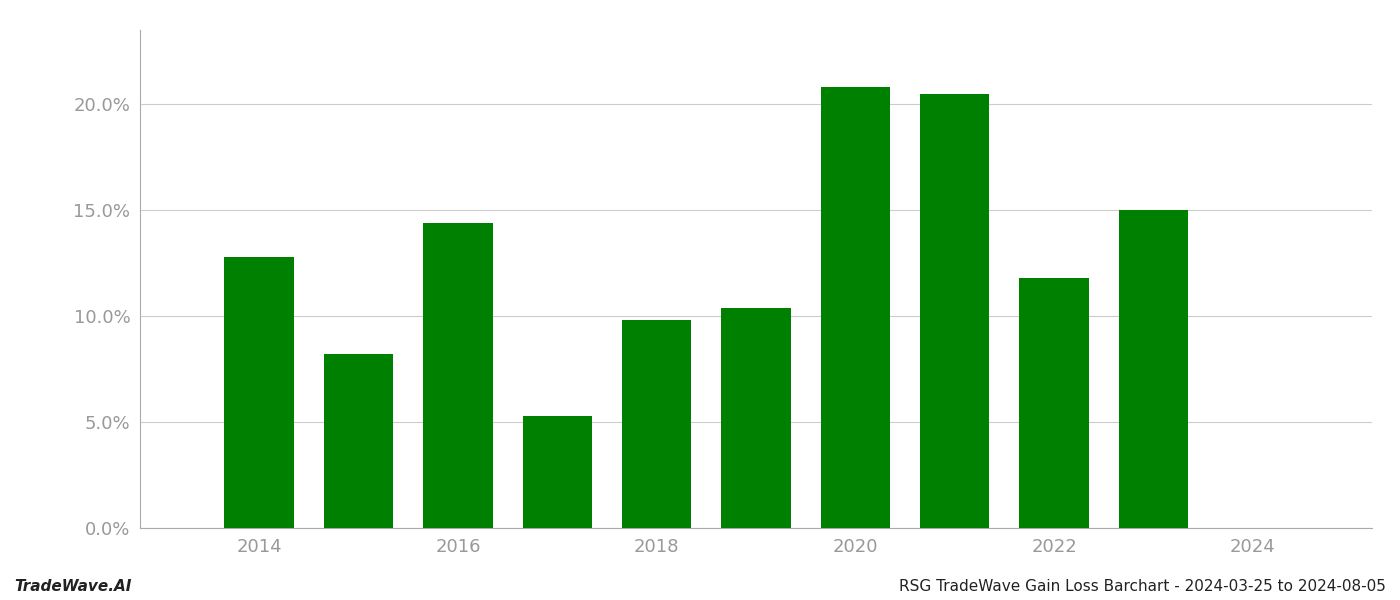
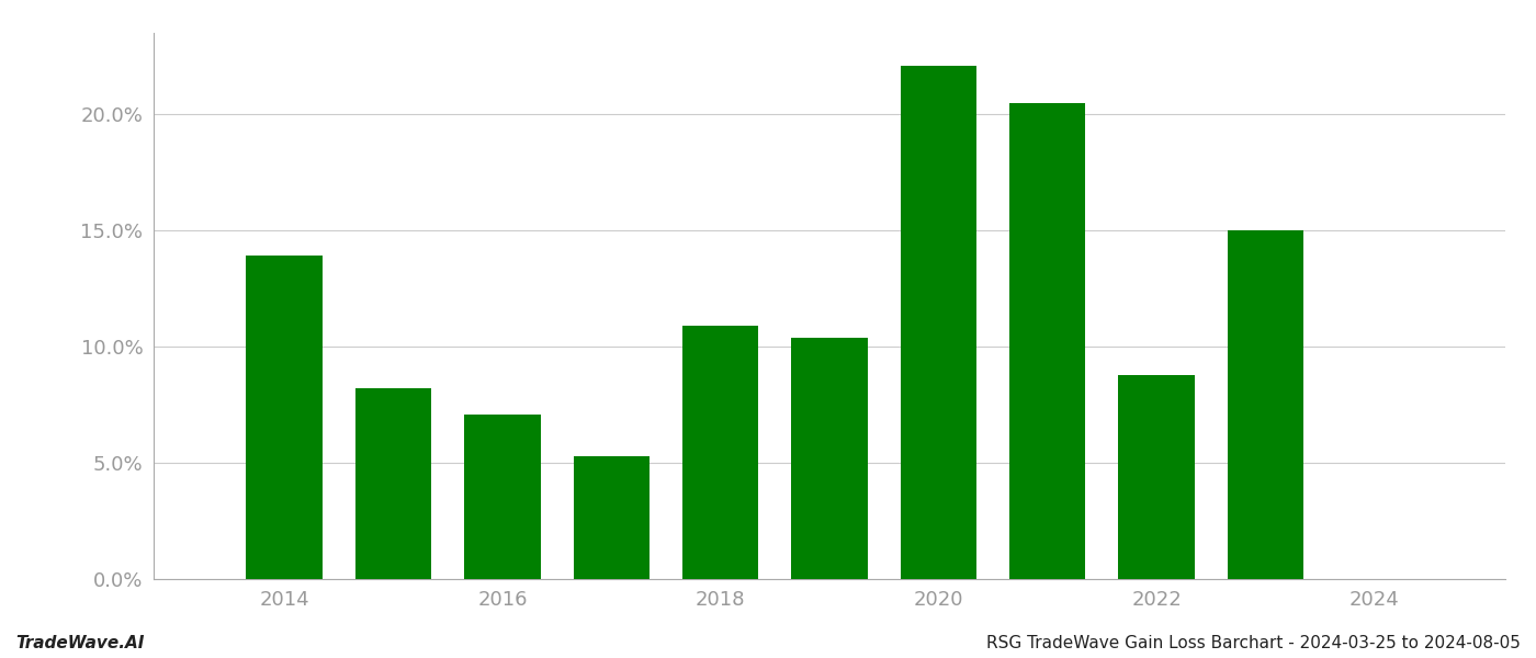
2014: 12.8% -> 13.9%
2016: 14.4% -> 7.1%
2018: 9.8% -> 10.9%
2020: 20.8% -> 22.1%
2022: 11.8% -> 8.8%
